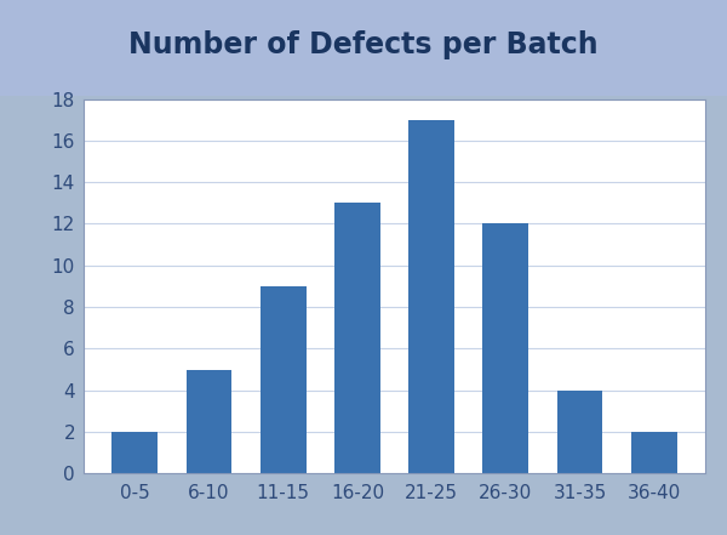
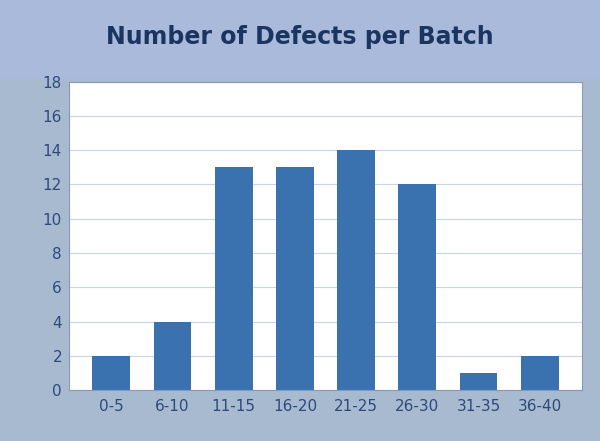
6-10: 5 -> 4
11-15: 9 -> 13
21-25: 17 -> 14
31-35: 4 -> 1
